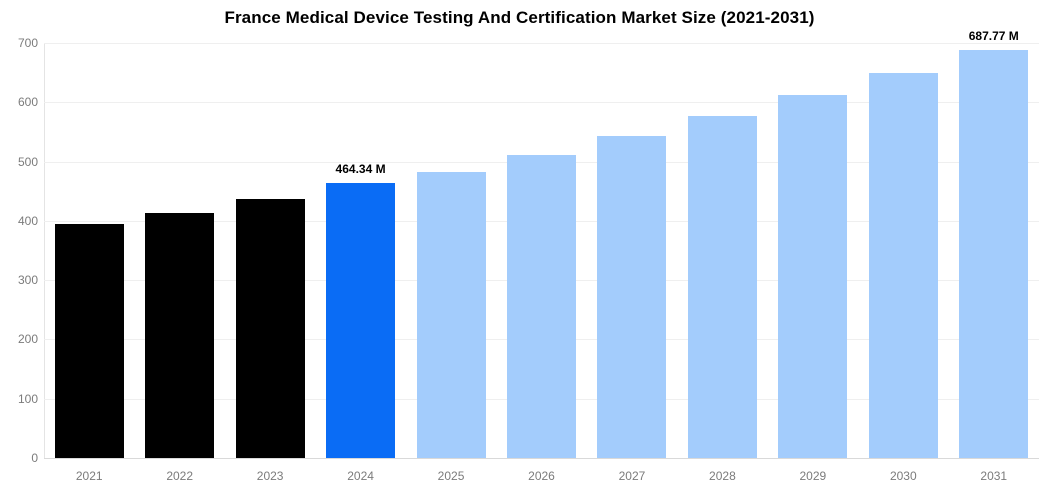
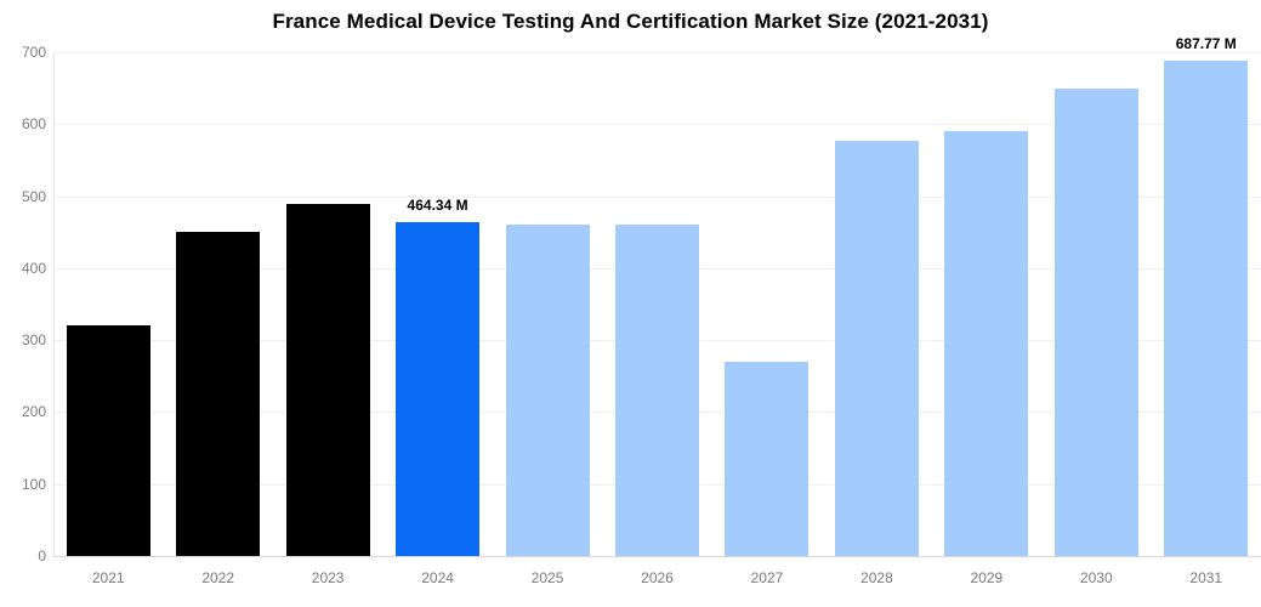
2021: 390 -> 320
2022: 410 -> 450
2023: 440 -> 490
2025: 480 -> 460
2026: 510 -> 460
2027: 540 -> 270
2029: 610 -> 590
